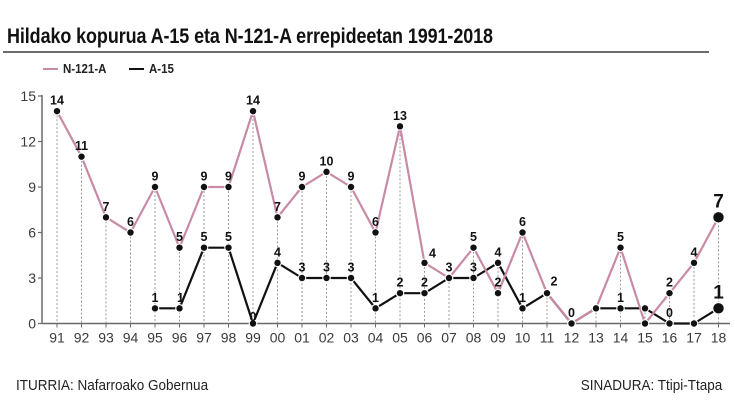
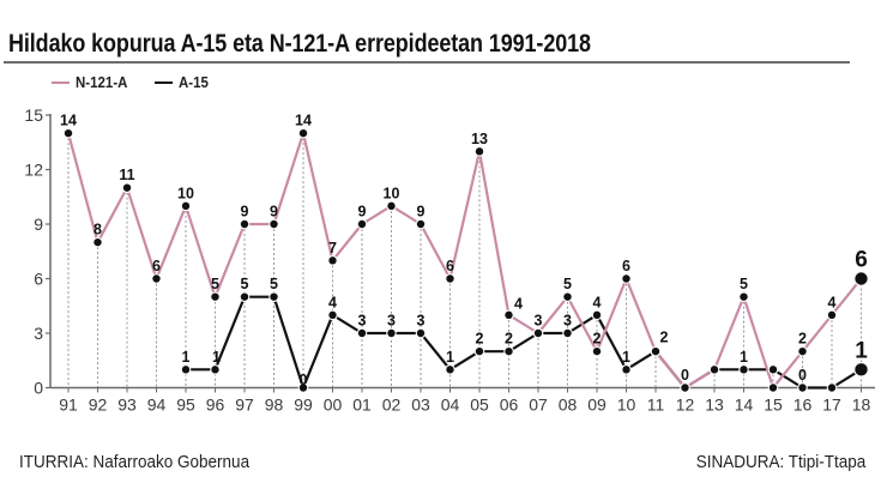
N-121-A/92: 11 -> 8
N-121-A/93: 7 -> 11
N-121-A/95: 9 -> 10
N-121-A/18: 7 -> 6
